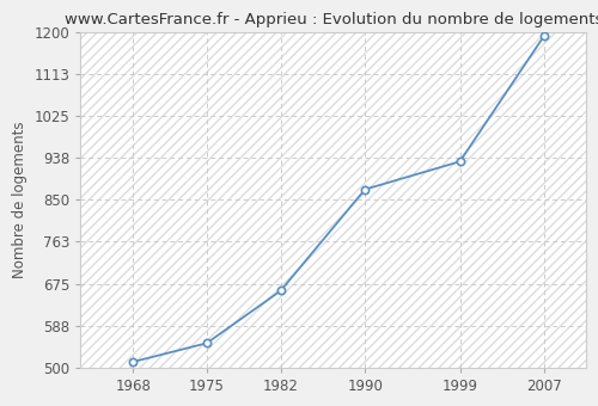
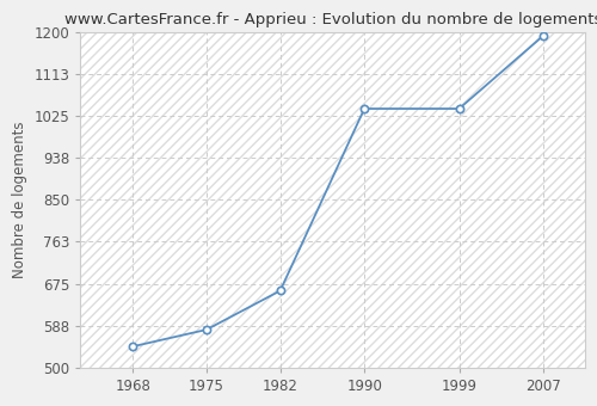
1968: 513 -> 545
1975: 552 -> 580
1990: 872 -> 1040
1999: 930 -> 1040
